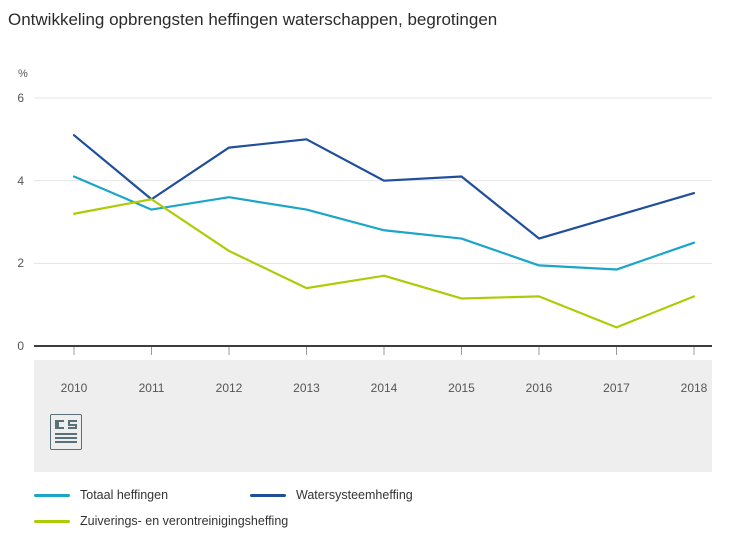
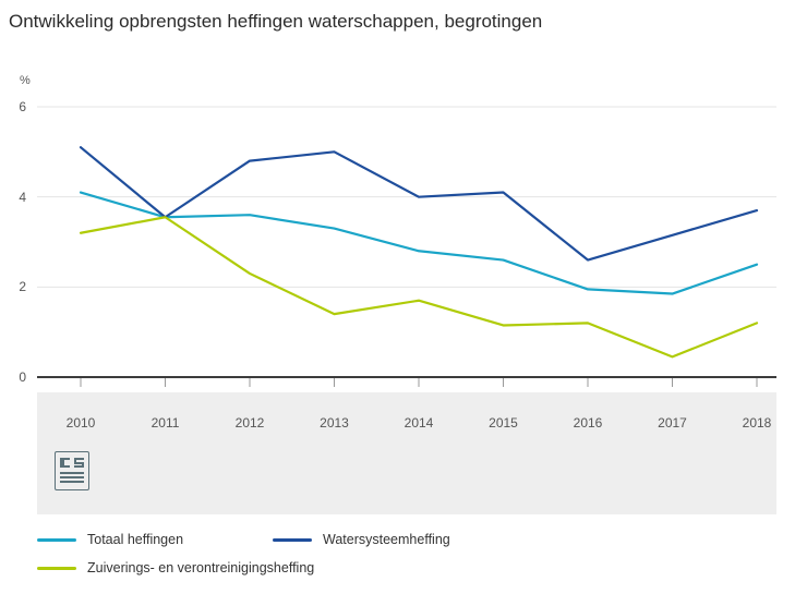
Totaal heffingen/2011: 3.3 -> 3.5
